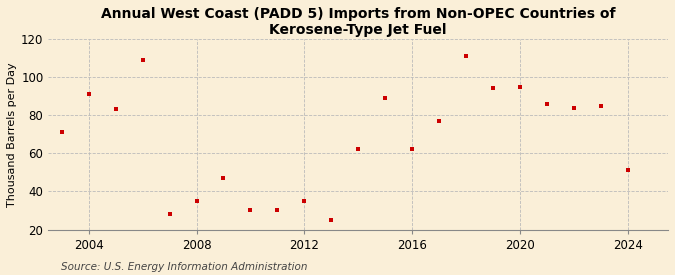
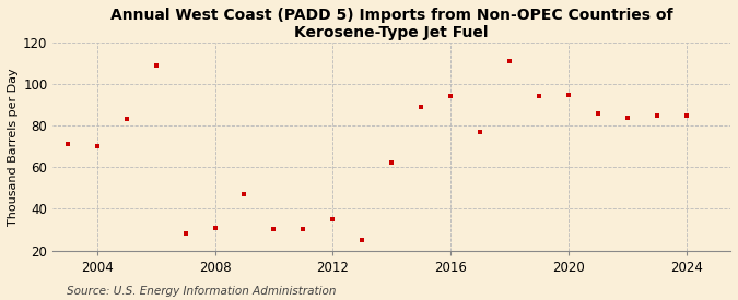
2004: 91 -> 70
2008: 35 -> 31
2016: 62 -> 94
2024: 51 -> 85
